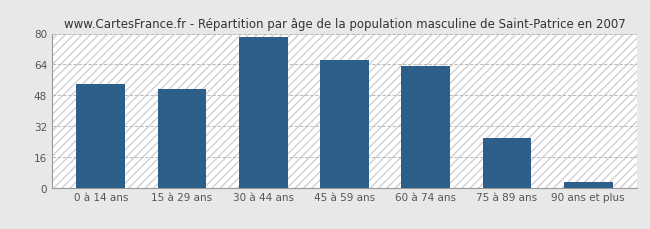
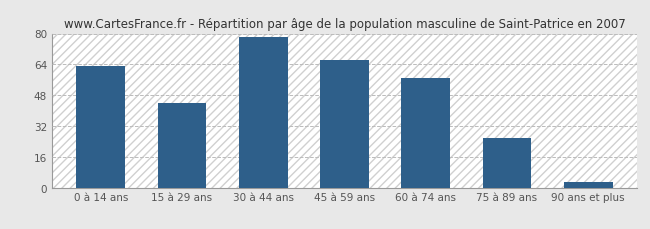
0 à 14 ans: 54 -> 63
15 à 29 ans: 51 -> 44
60 à 74 ans: 63 -> 57
